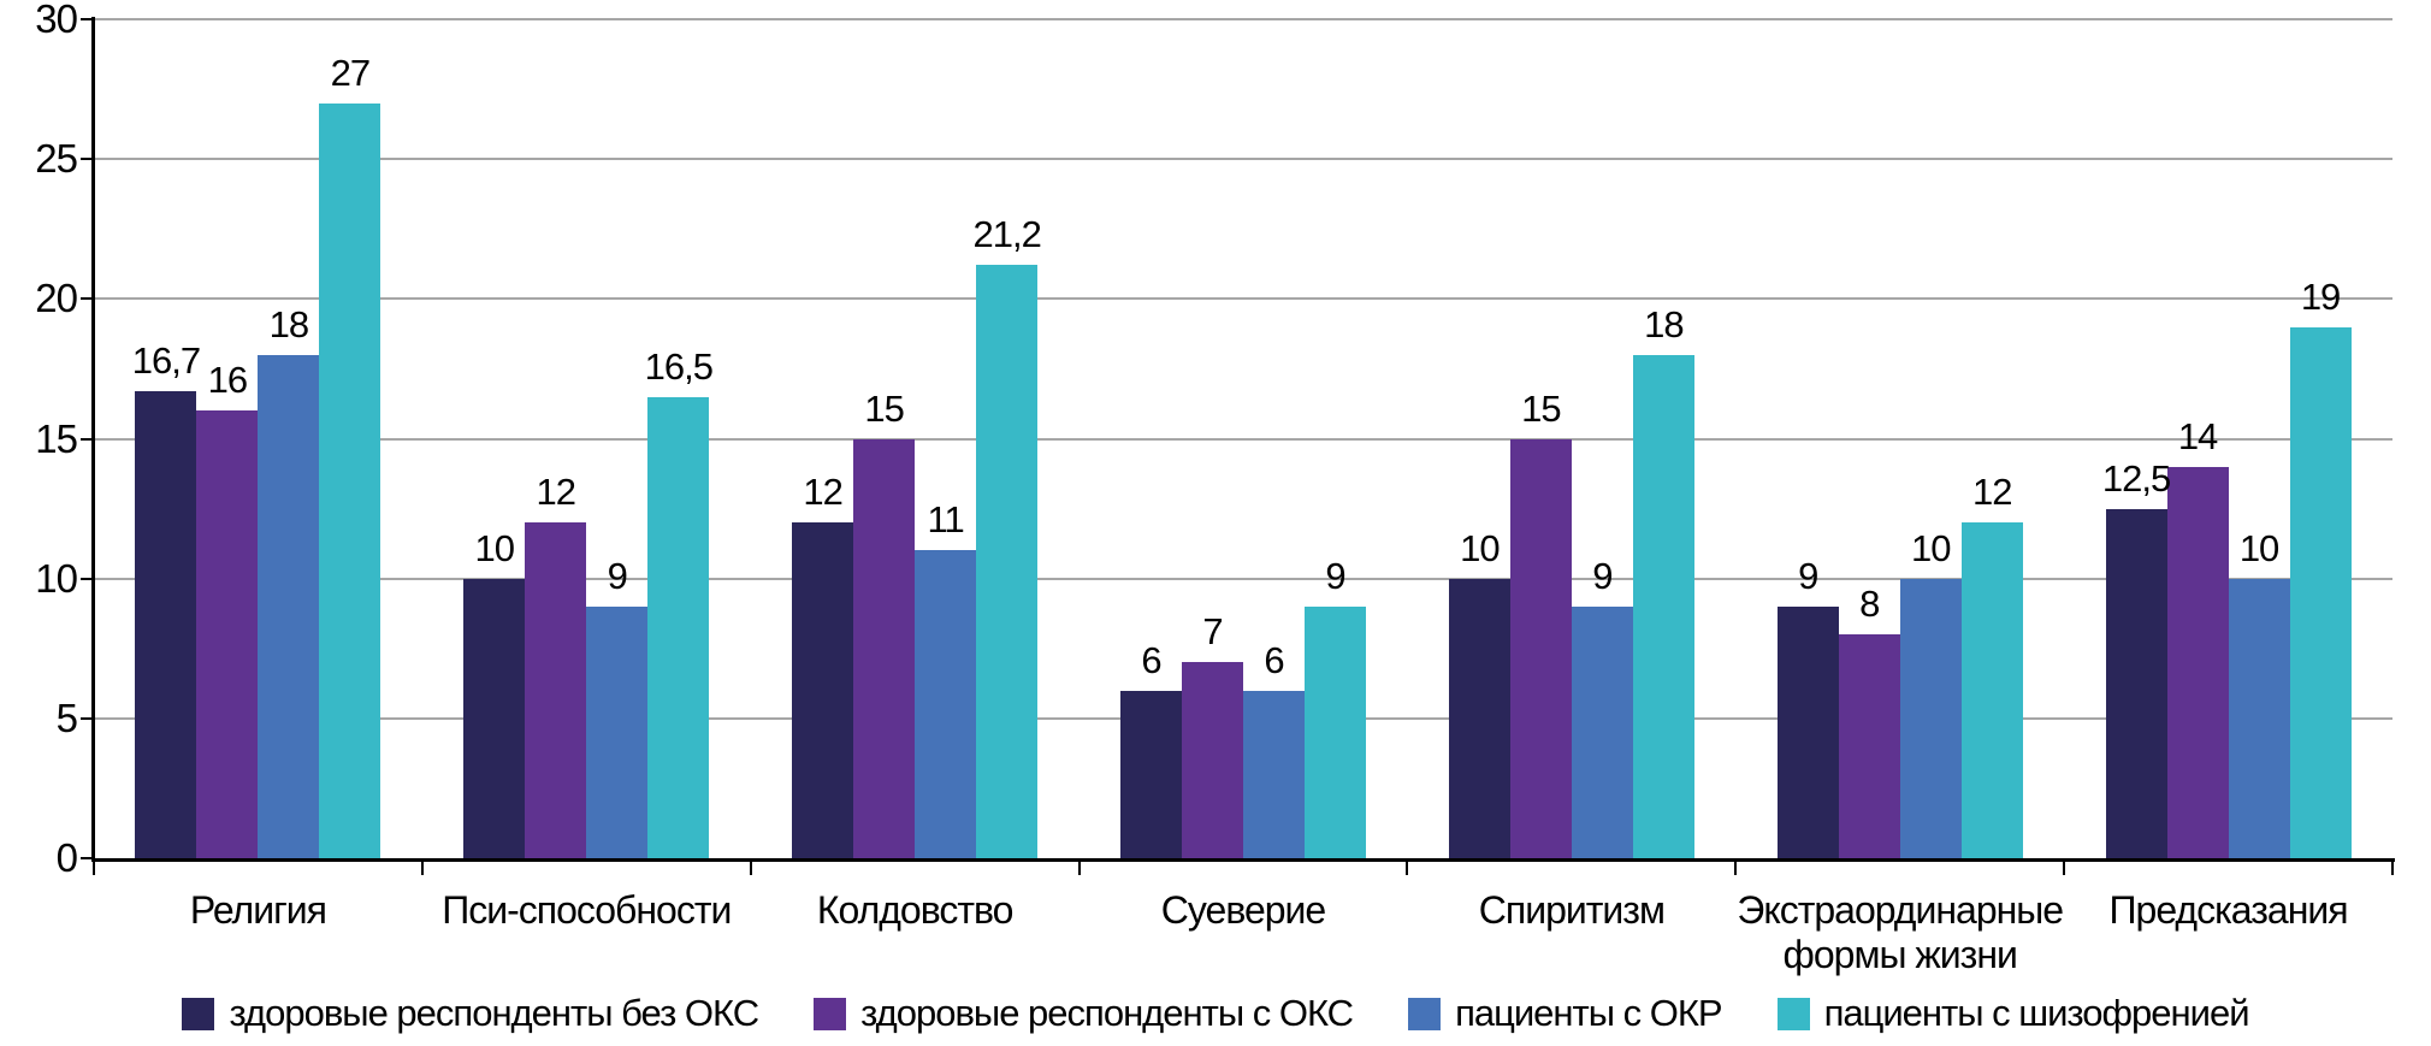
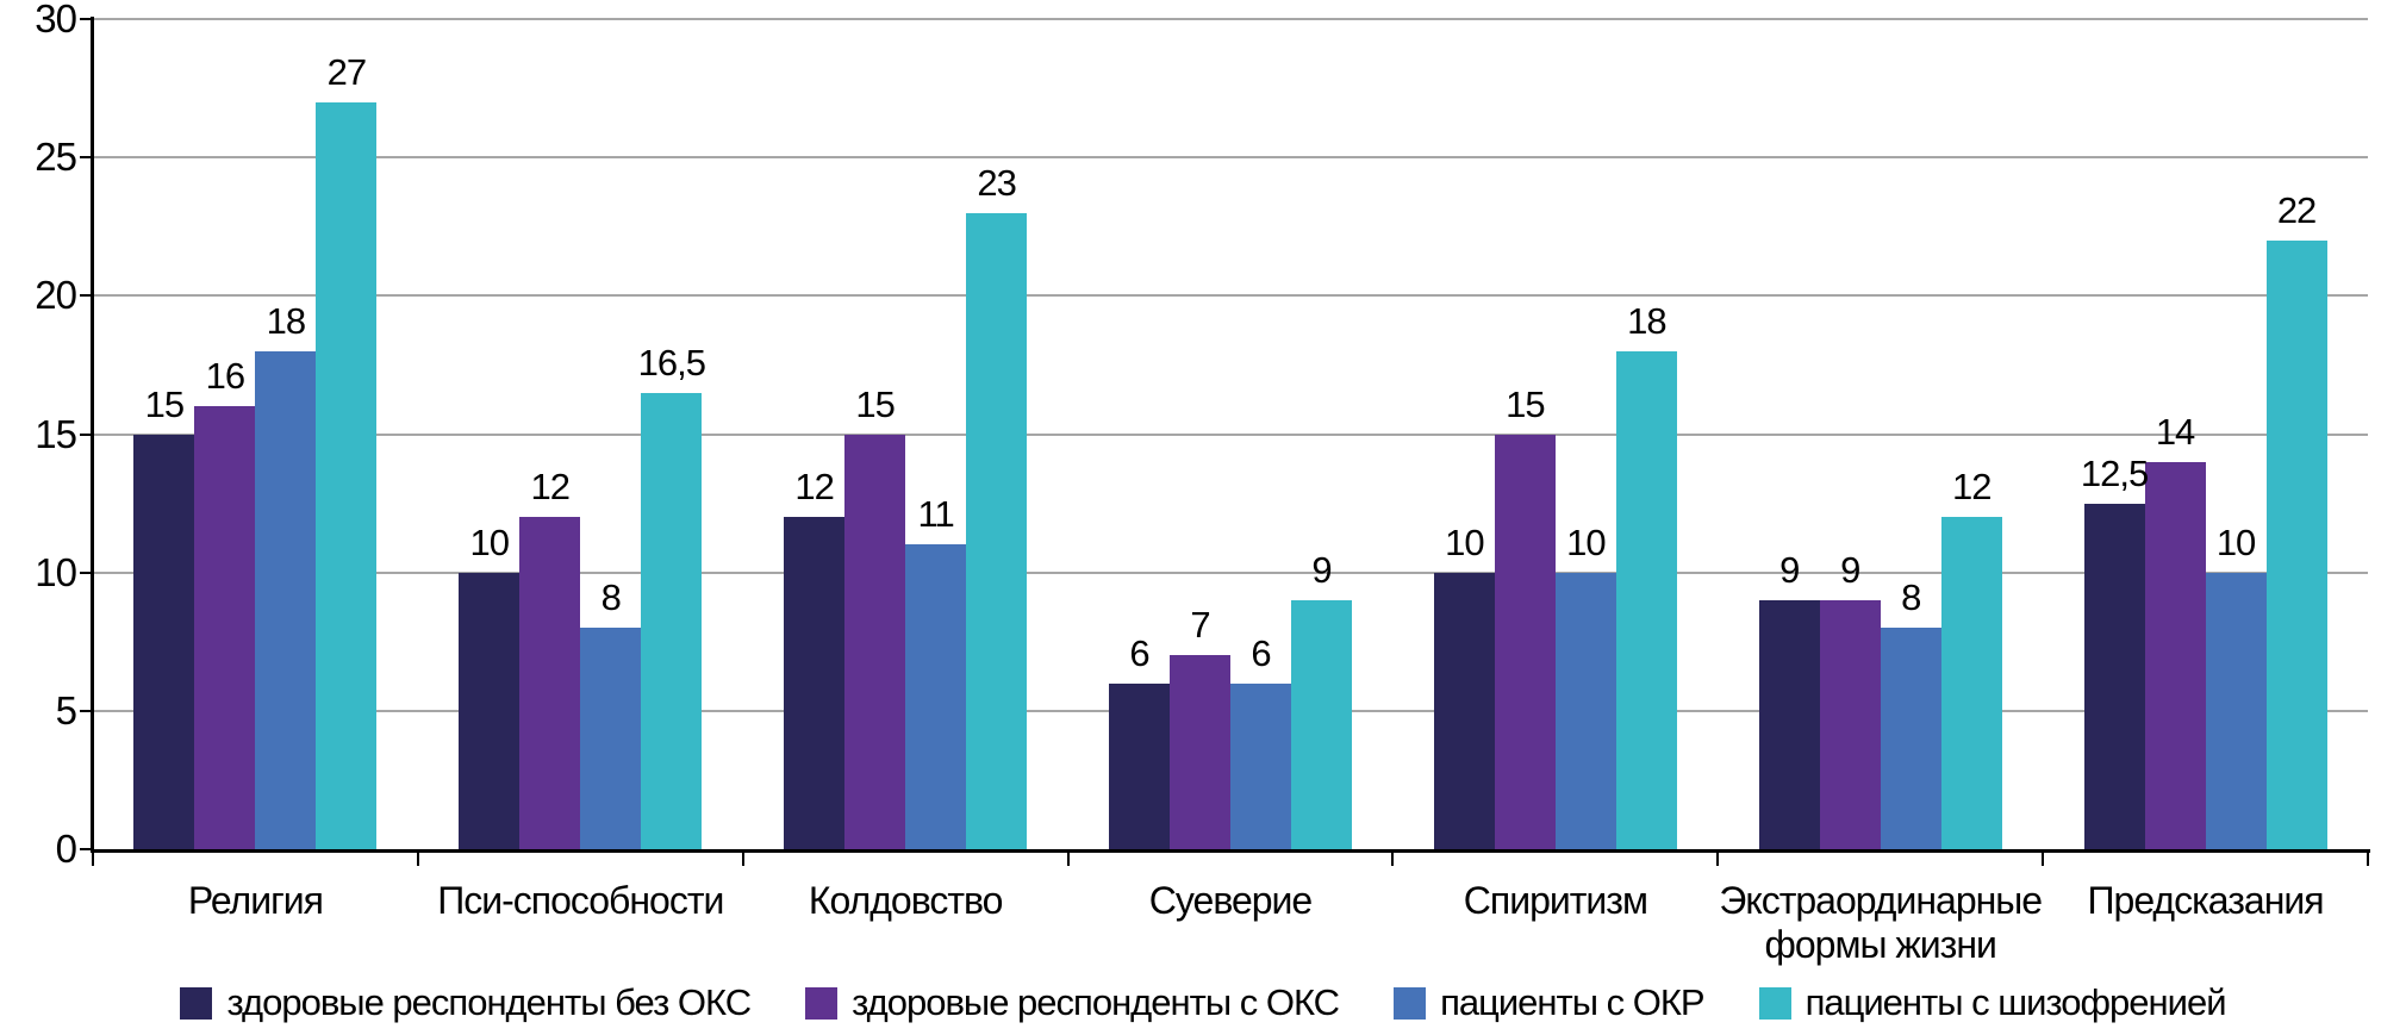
здоровые респонденты без ОКС/Религия: 16,7 -> 15
пациенты с ОКР/Пси-способности: 9 -> 8
пациенты с шизофренией/Колдовство: 21,2 -> 23
пациенты с ОКР/Спиритизм: 9 -> 10
здоровые респонденты с ОКС/Экстраординарные формы жизни: 8 -> 9
пациенты с ОКР/Экстраординарные формы жизни: 10 -> 8
пациенты с шизофренией/Предсказания: 19 -> 22
